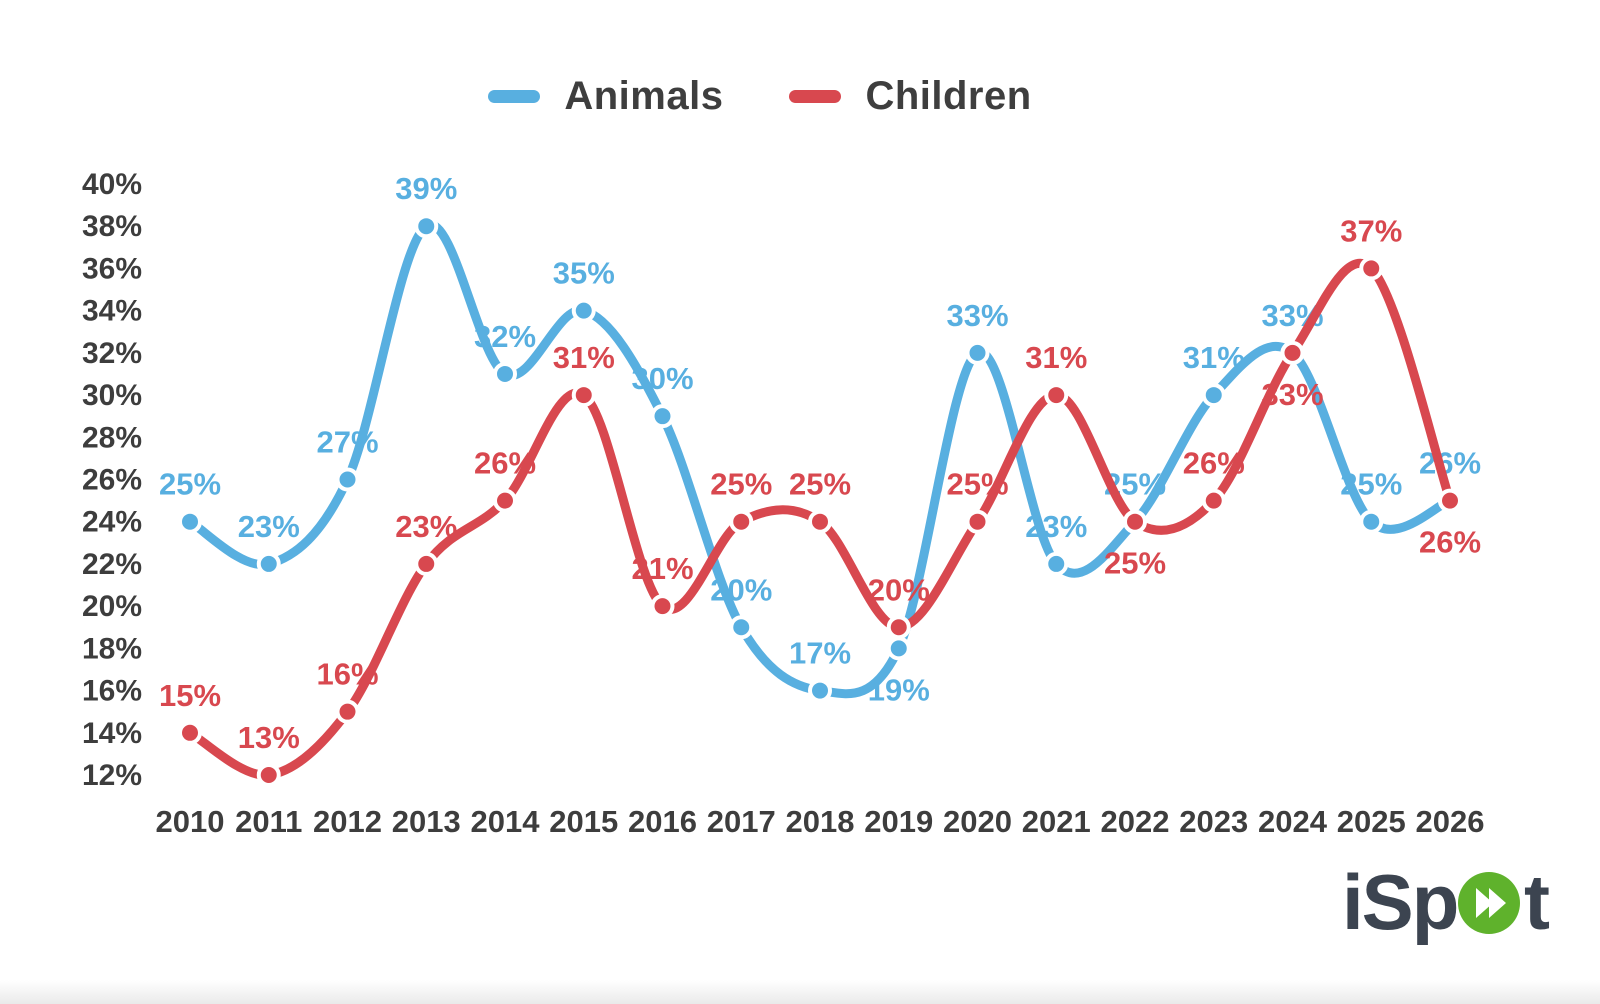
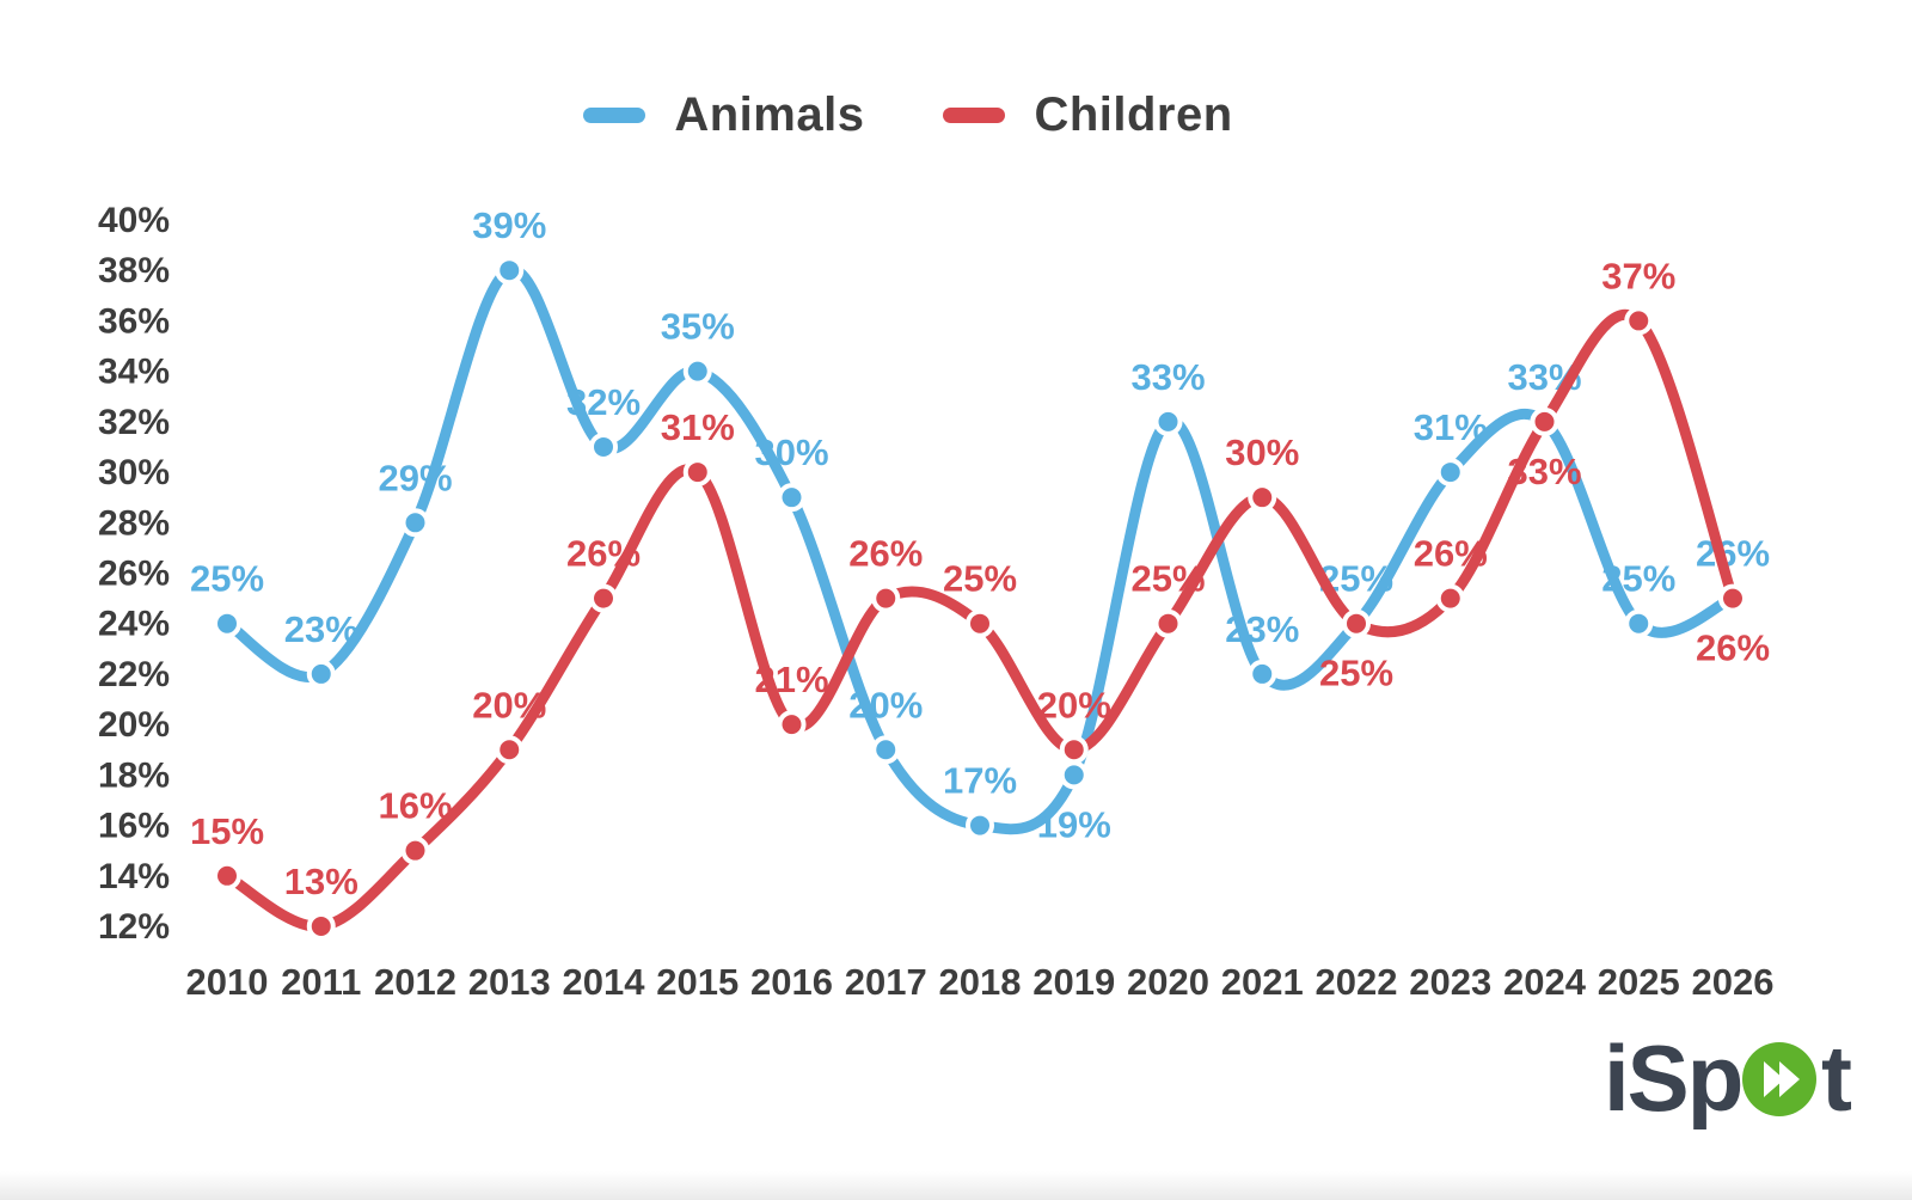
Animals/2012: 27% -> 29%
Children/2013: 23% -> 20%
Children/2017: 25% -> 26%
Children/2021: 31% -> 30%
